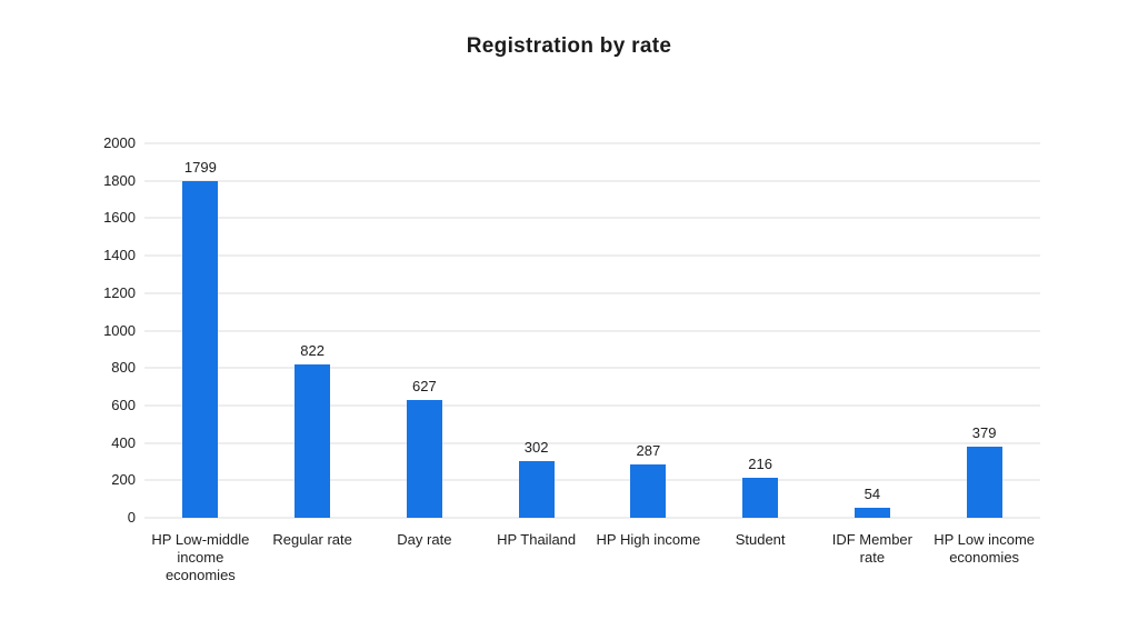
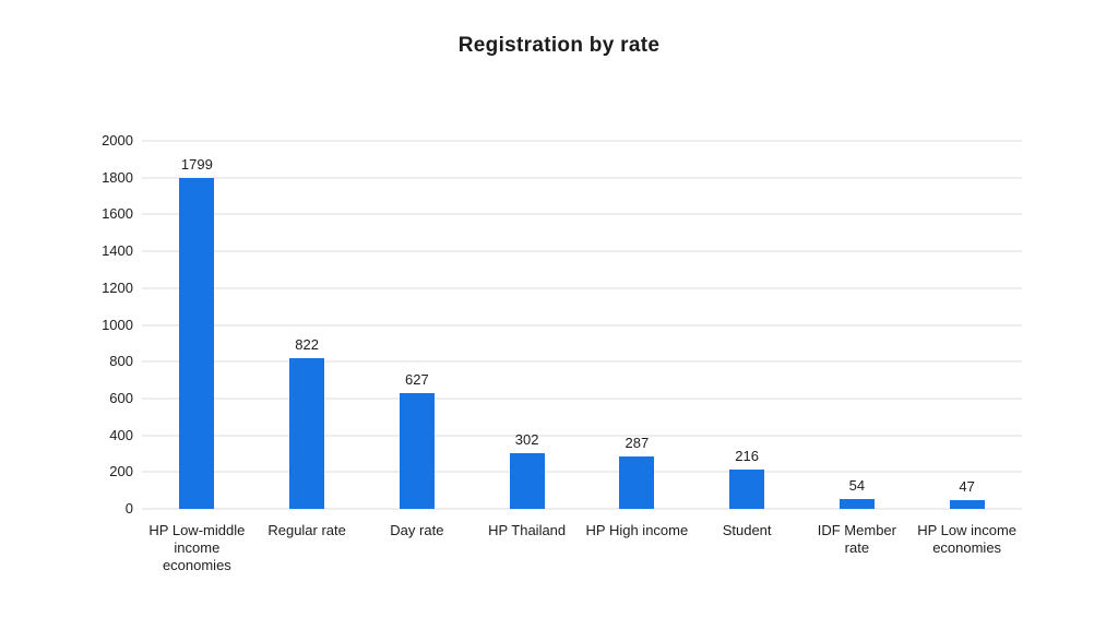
HP Low income economies: 379 -> 47
